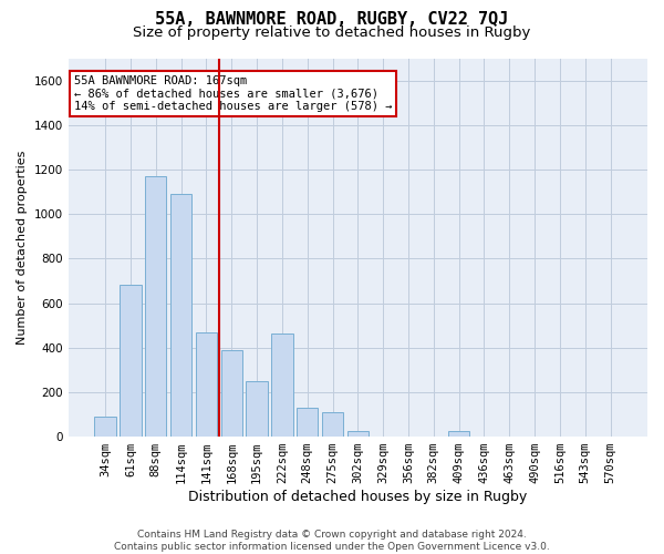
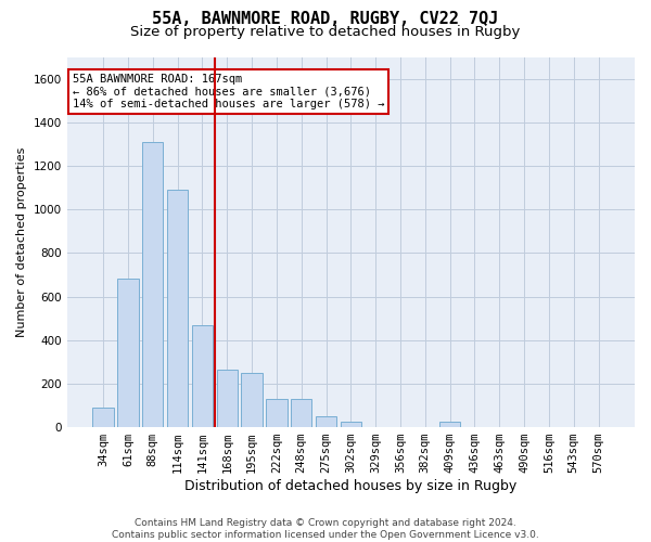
88sqm: 1170 -> 1310
168sqm: 390 -> 265
222sqm: 465 -> 130
275sqm: 110 -> 50
